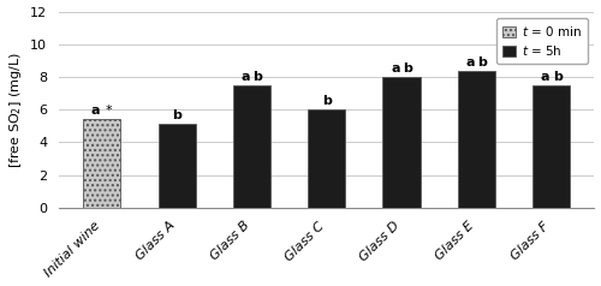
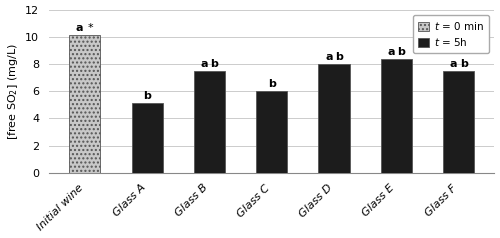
Initial wine: 5.4 -> 10.1
